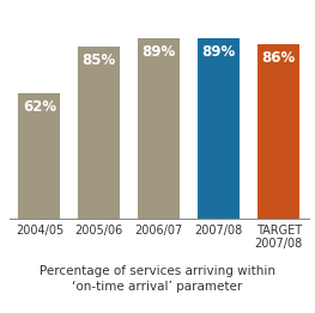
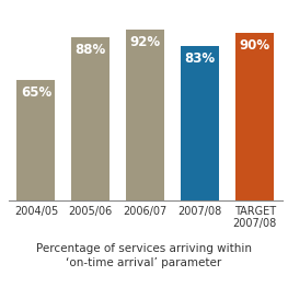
2004/05: 62% -> 65%
2005/06: 85% -> 88%
2006/07: 89% -> 92%
2007/08: 89% -> 83%
TARGET 2007/08: 86% -> 90%
